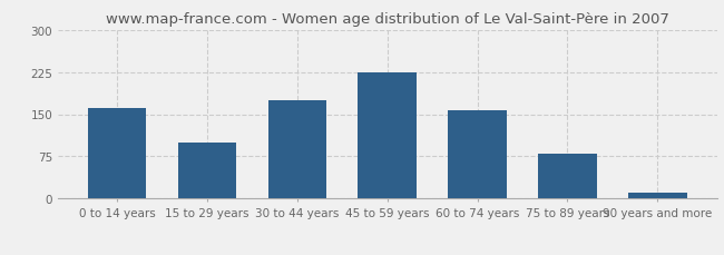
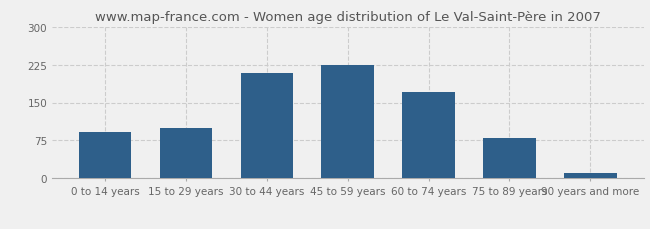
0 to 14 years: 160 -> 92
30 to 44 years: 175 -> 208
60 to 74 years: 157 -> 170
